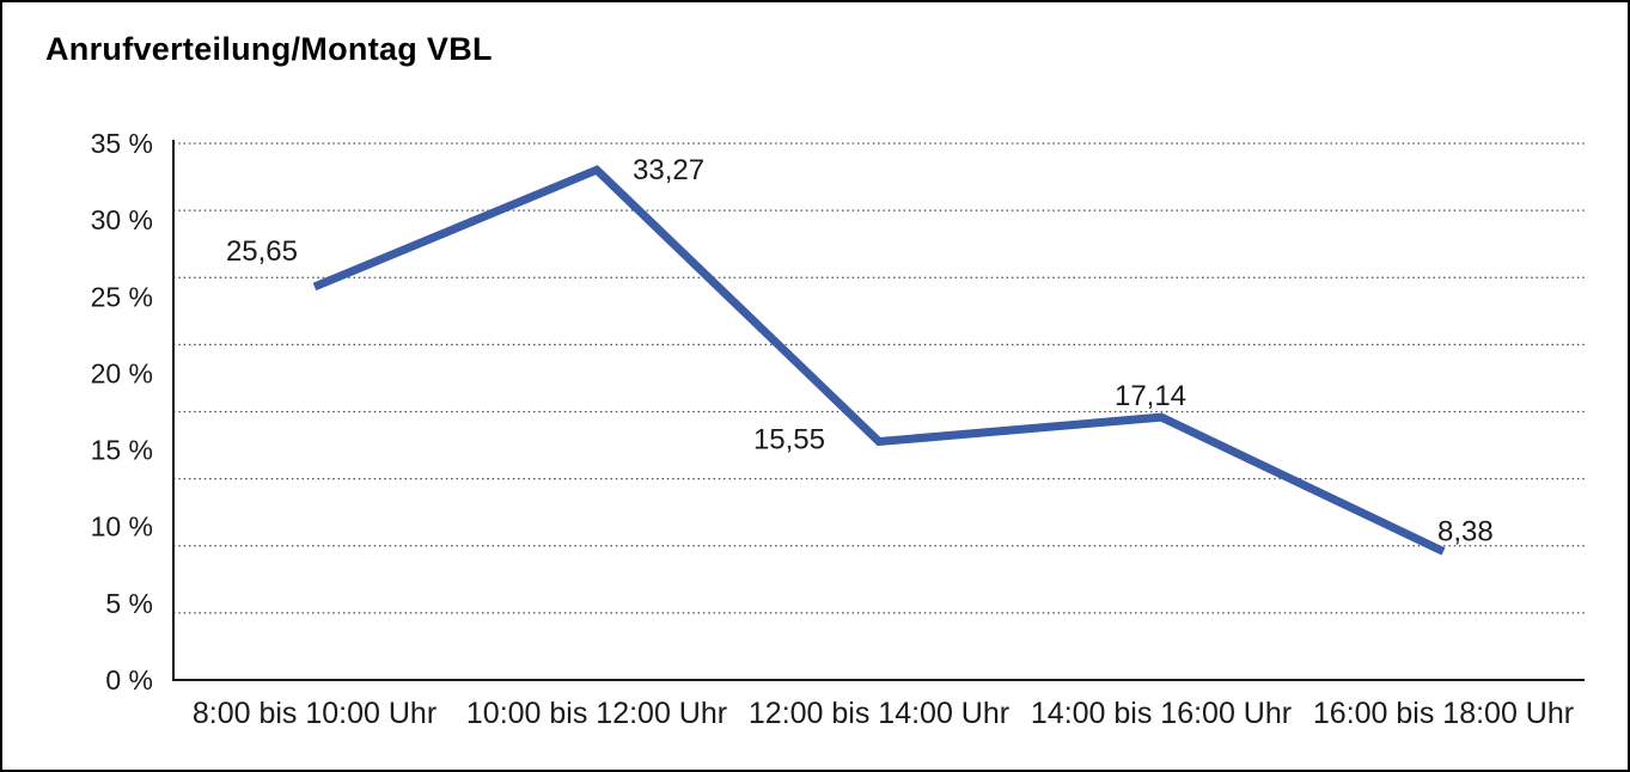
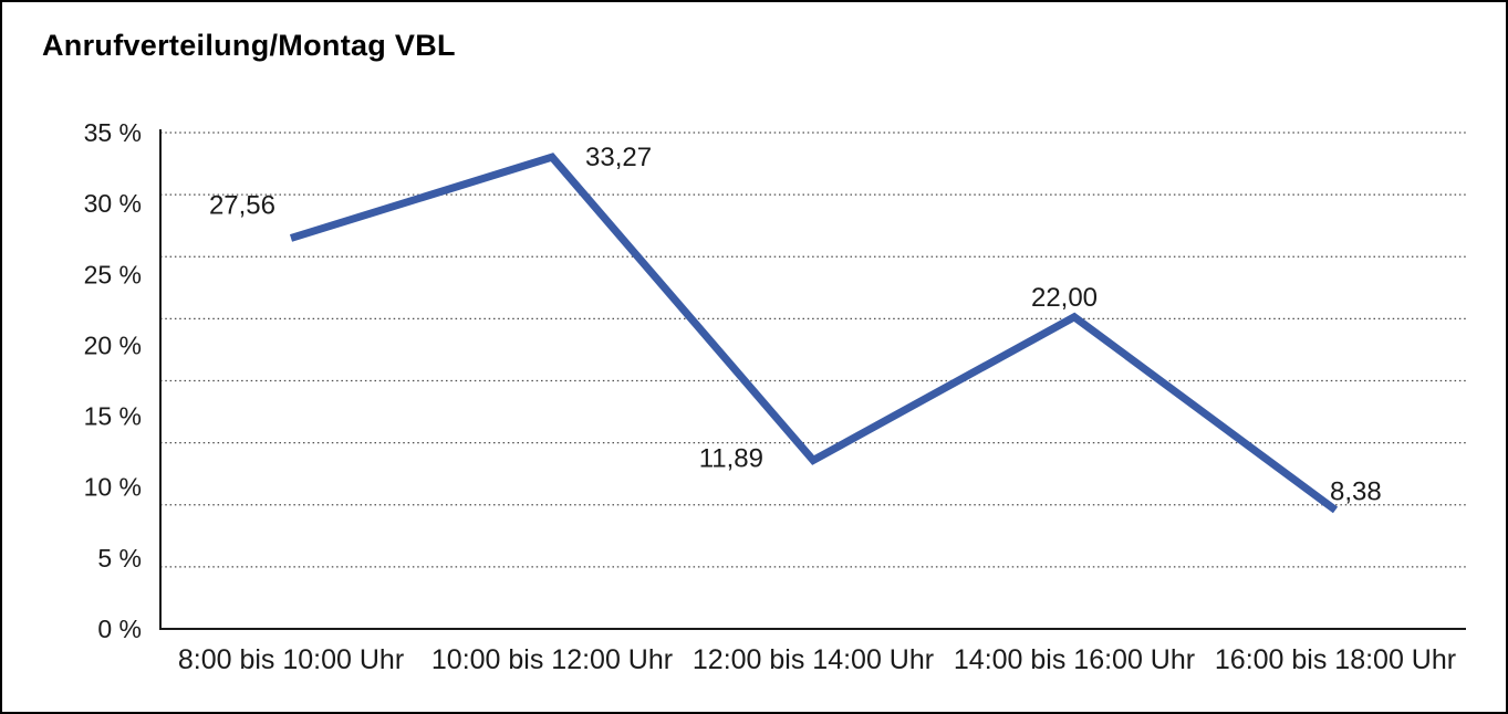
8:00 bis 10:00 Uhr: 25,65 -> 27,56
12:00 bis 14:00 Uhr: 15,55 -> 11,89
14:00 bis 16:00 Uhr: 17,14 -> 22,00
